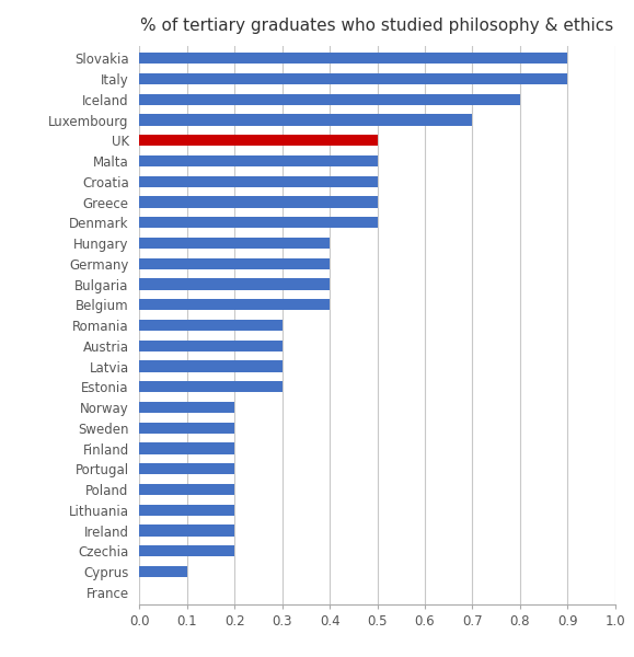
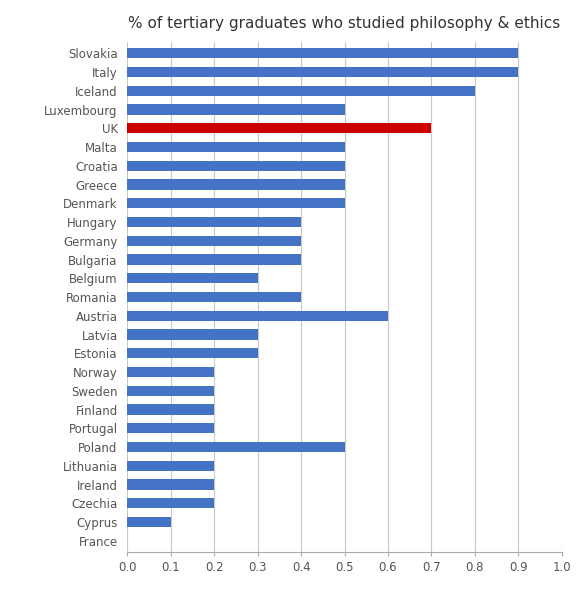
Luxembourg: 0.7 -> 0.5
UK: 0.5 -> 0.7
Belgium: 0.4 -> 0.3
Romania: 0.3 -> 0.4
Austria: 0.3 -> 0.6
Poland: 0.2 -> 0.5
